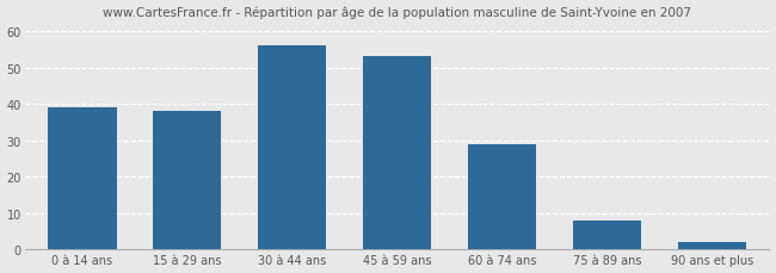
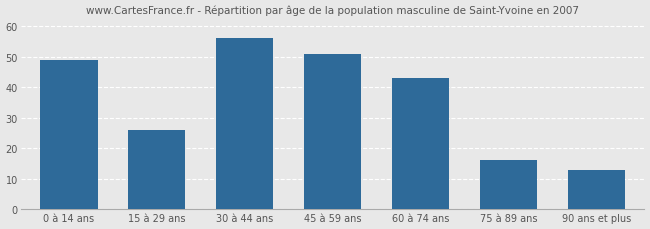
0 à 14 ans: 39 -> 49
15 à 29 ans: 38 -> 26
45 à 59 ans: 53 -> 51
60 à 74 ans: 29 -> 43
75 à 89 ans: 8 -> 16
90 ans et plus: 2 -> 13
